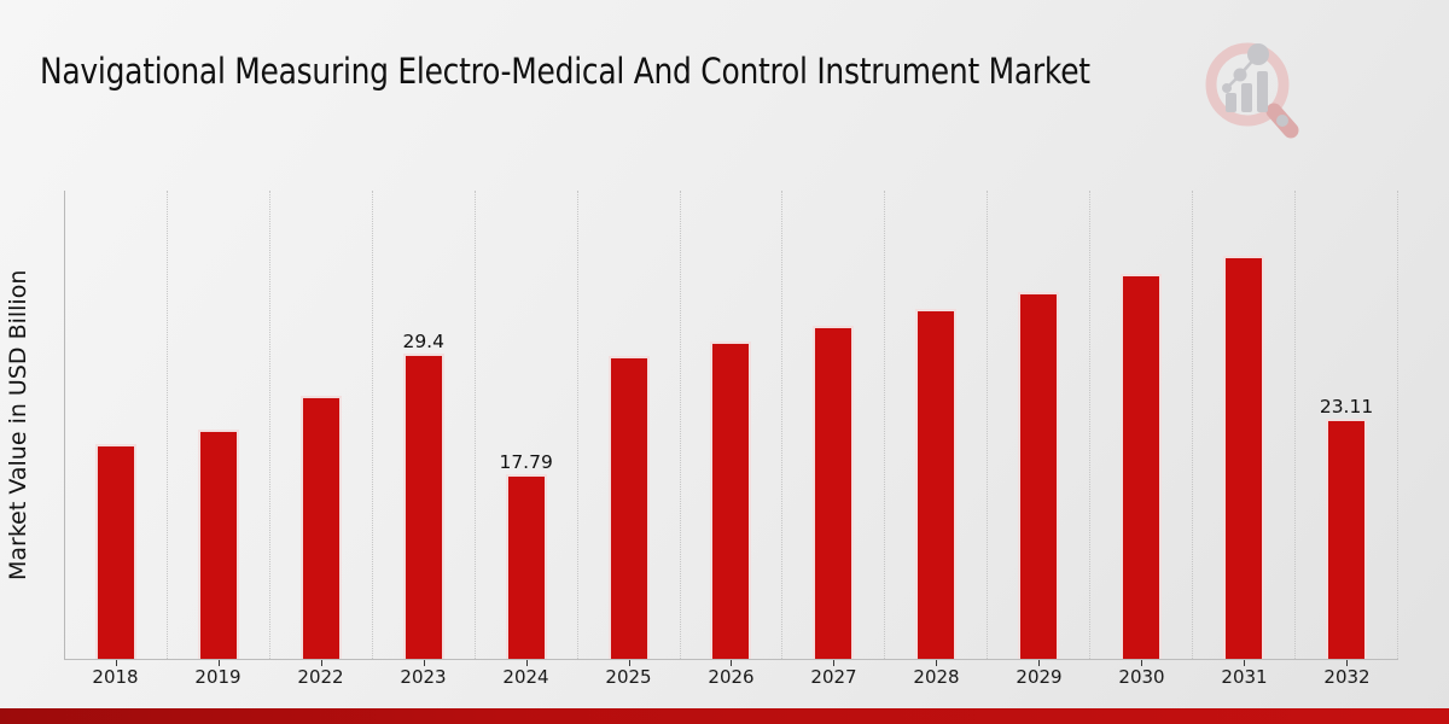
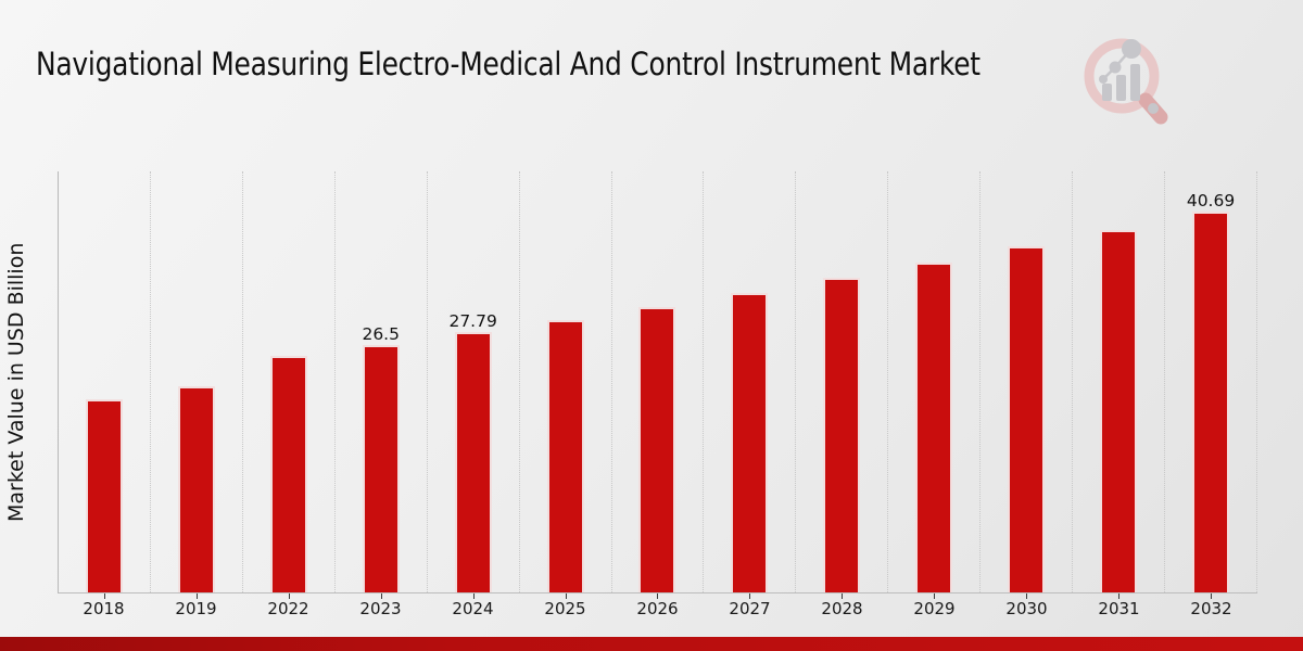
2023: 29.4 -> 26.5
2024: 17.79 -> 27.79
2032: 23.11 -> 40.69
